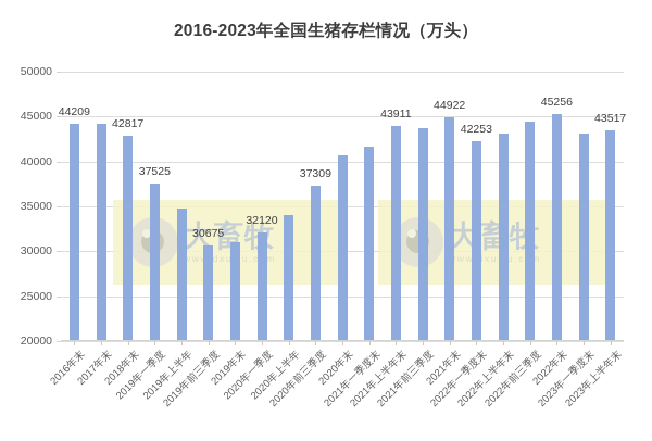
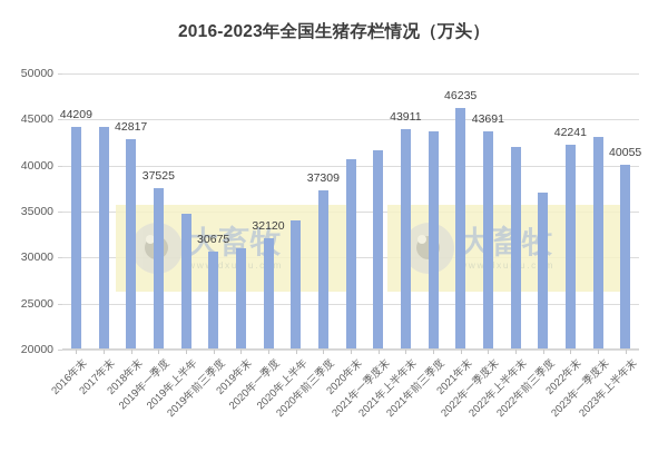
2021年末: 44922 -> 46235
2022年一季度末: 42253 -> 43691
2022年上半年末: 43000 -> 42000
2022年前三季度: 44000 -> 37000
2022年末: 45256 -> 42241
2023年上半年末: 43517 -> 40055
